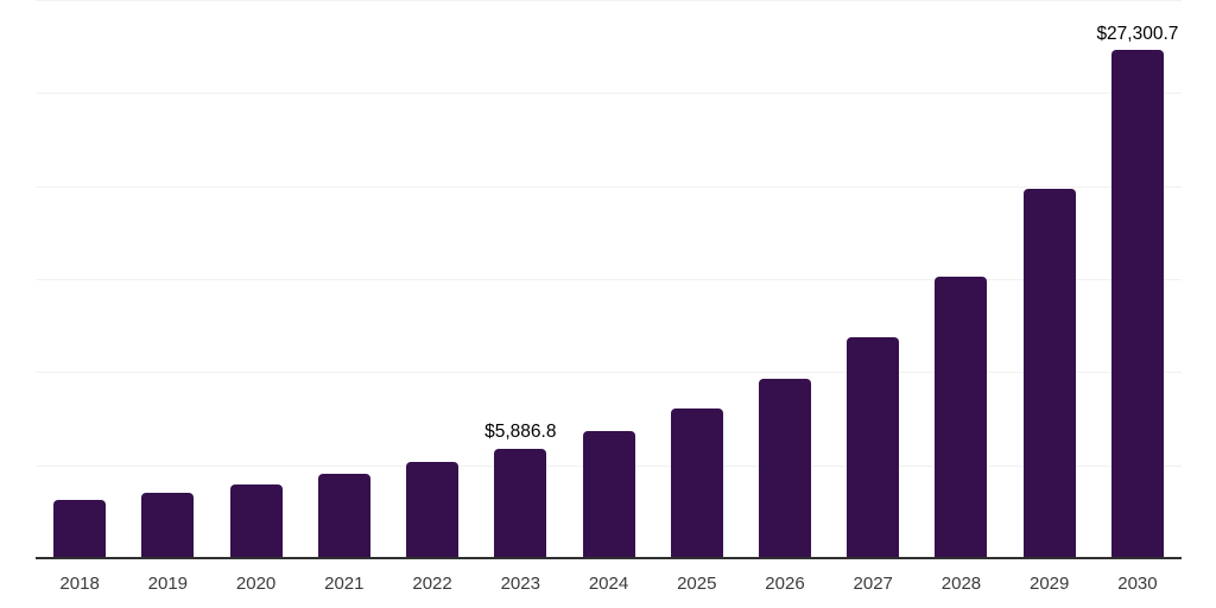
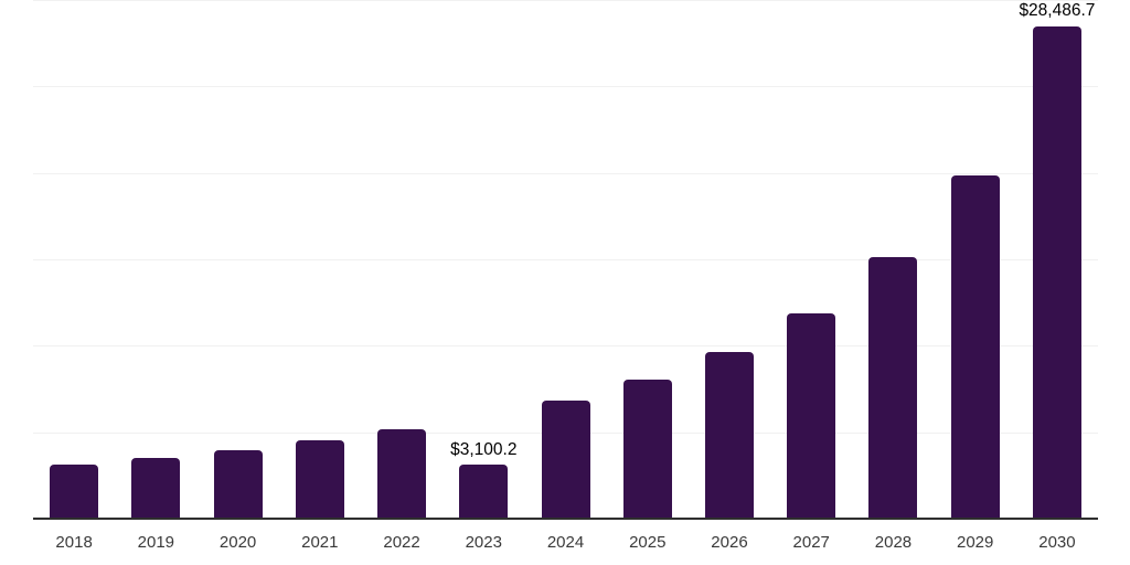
2023: $5,886.8 -> $3,100.2
2030: $27,300.7 -> $28,486.7
